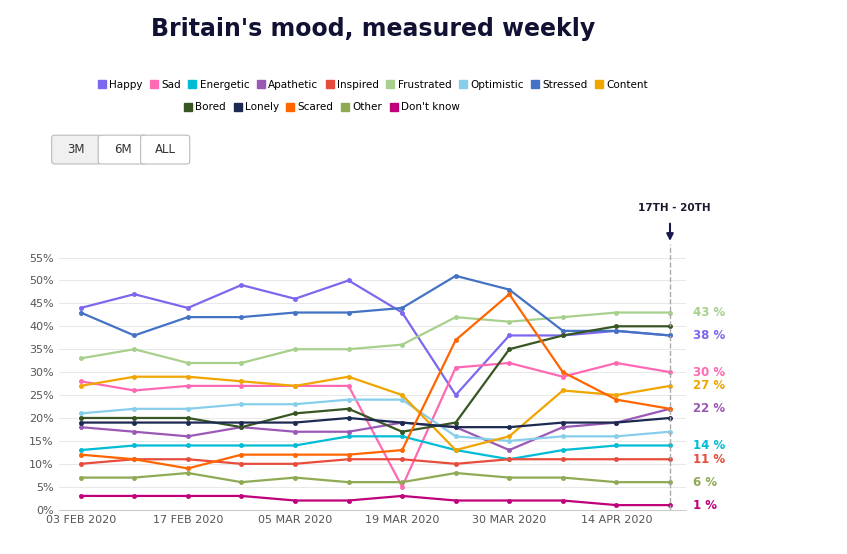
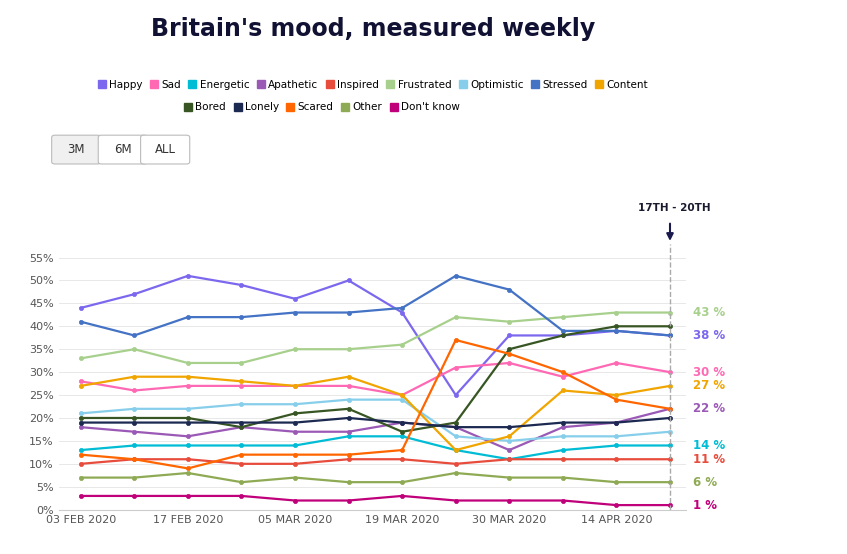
Stressed/03 FEB 2020: 43% -> 41%
Happy/17 FEB 2020: 44% -> 51%
Sad/19 MAR 2020: 5% -> 25%
Scared/30 MAR 2020: 47% -> 34%
